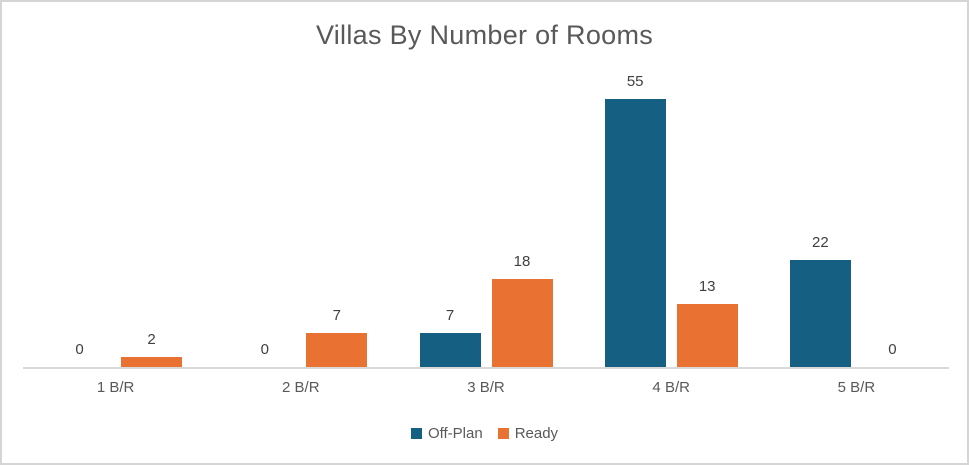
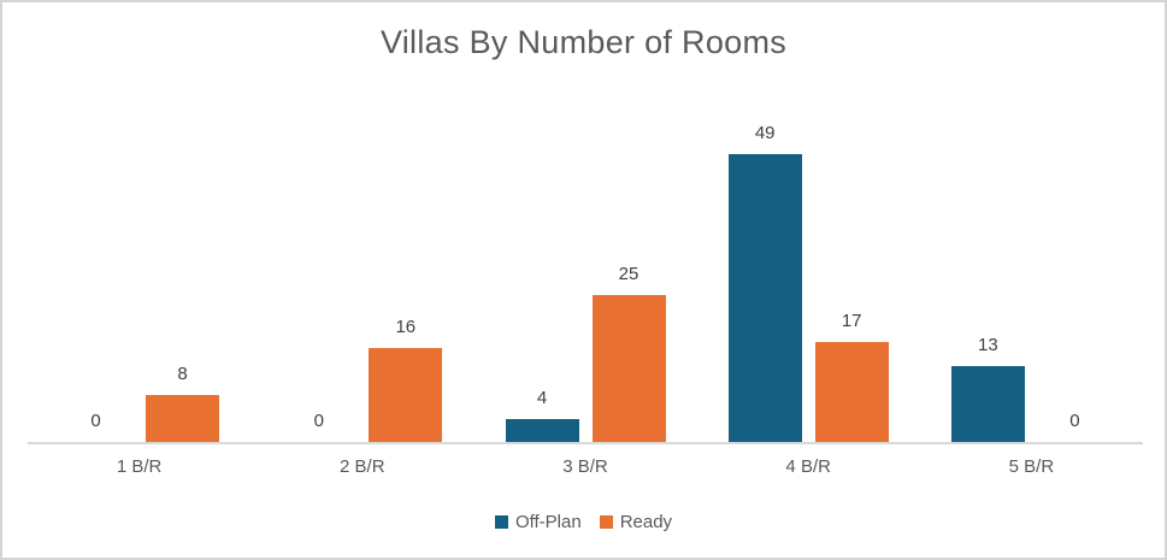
Ready/1 B/R: 2 -> 8
Ready/2 B/R: 7 -> 16
Off-Plan/3 B/R: 7 -> 4
Ready/3 B/R: 18 -> 25
Off-Plan/4 B/R: 55 -> 49
Ready/4 B/R: 13 -> 17
Off-Plan/5 B/R: 22 -> 13
